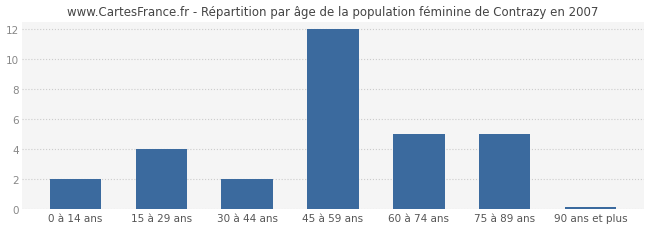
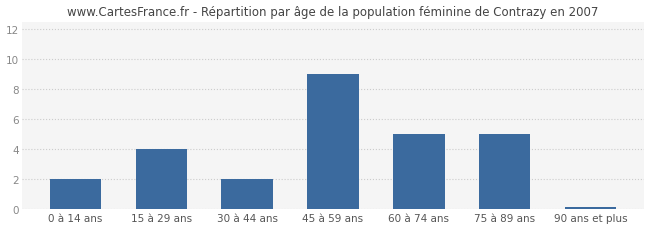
45 à 59 ans: 12.0 -> 9.0
